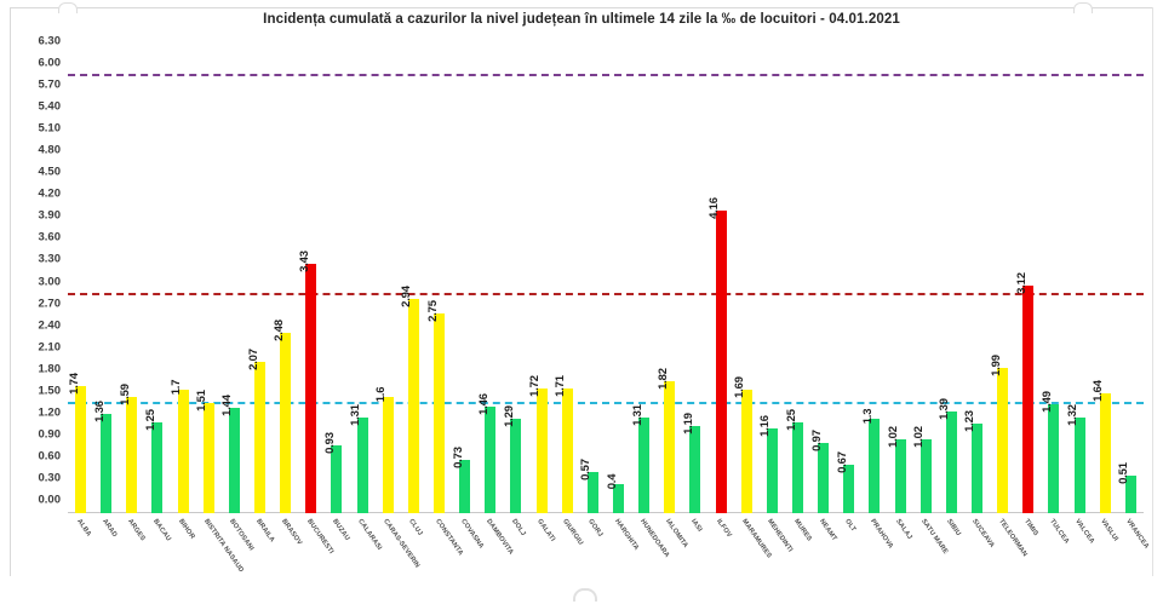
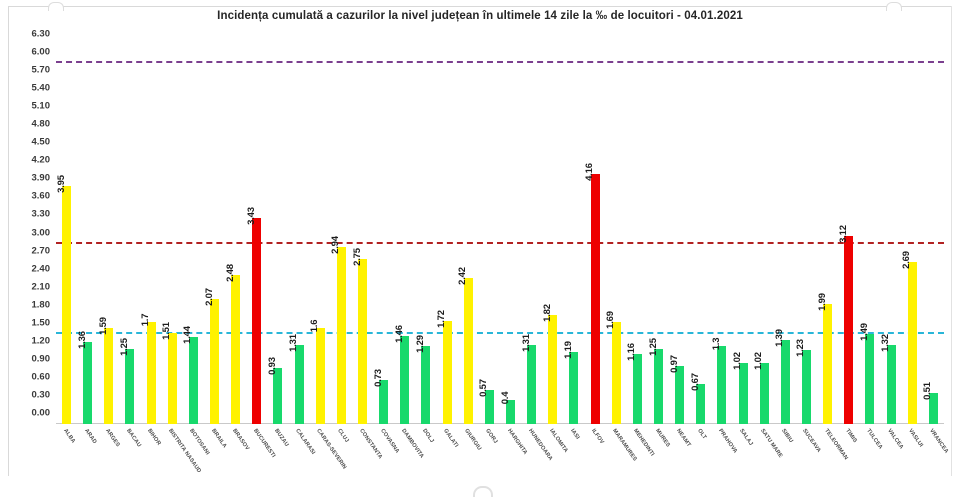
ALBA: 1.74 -> 3.95
GIURGIU: 1.71 -> 2.42
VASLUI: 1.64 -> 2.69
